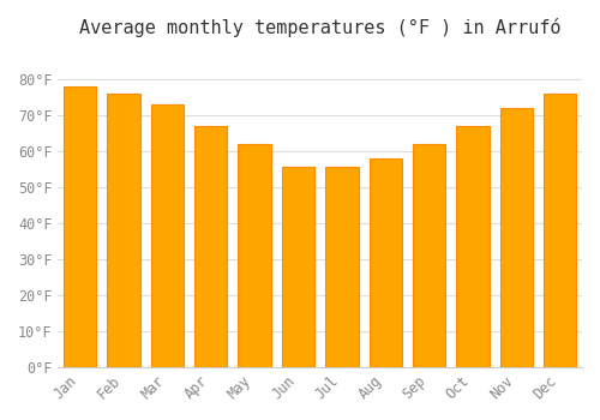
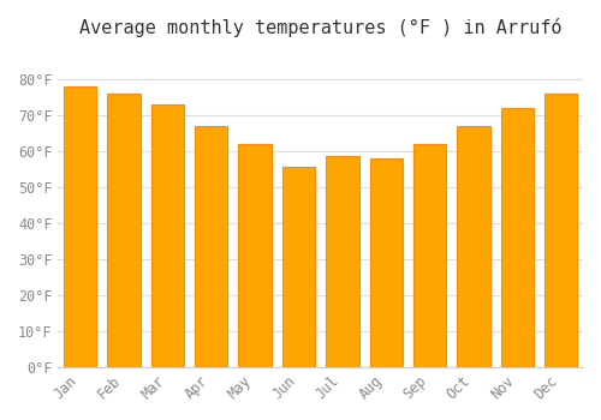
Jul: 55.5°F -> 58.5°F
